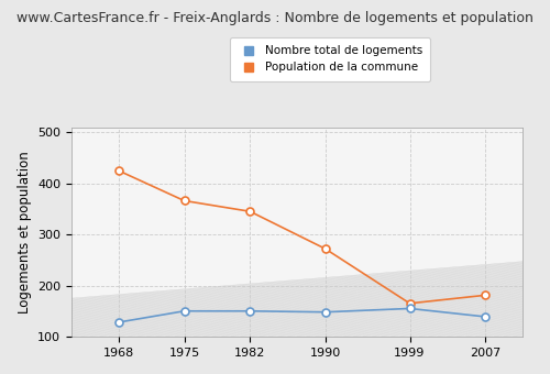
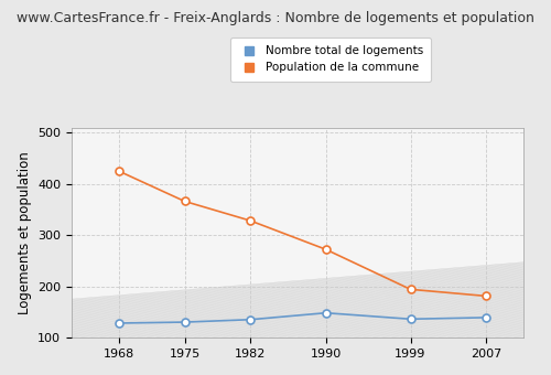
Nombre total de logements/1975: 150 -> 130
Nombre total de logements/1982: 150 -> 135
Population de la commune/1982: 345 -> 328
Nombre total de logements/1999: 155 -> 136
Population de la commune/1999: 165 -> 194
